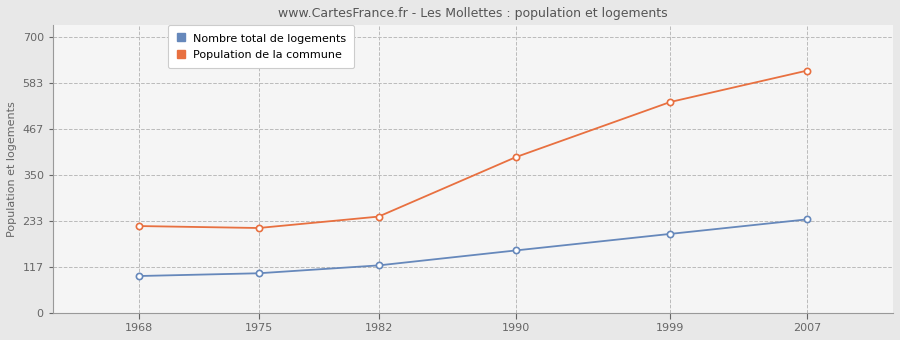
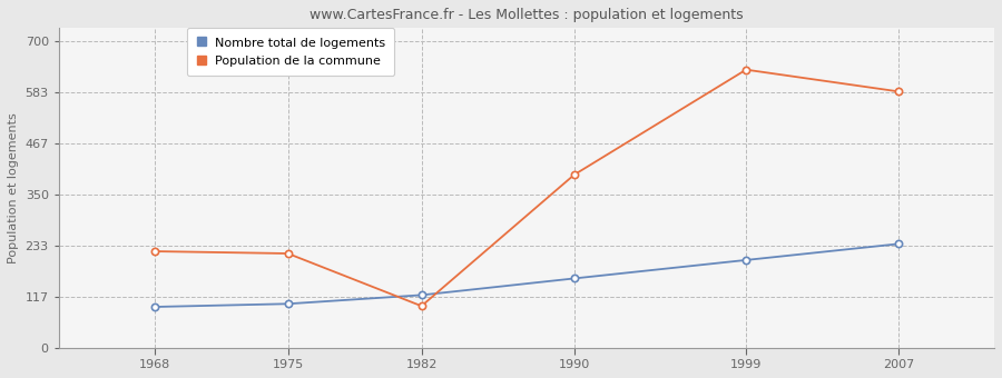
Population de la commune/1982: 244 -> 95
Population de la commune/1999: 535 -> 635
Population de la commune/2007: 615 -> 585
